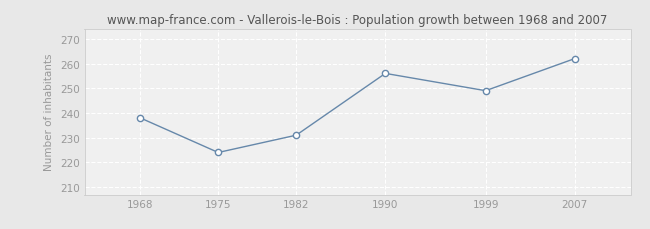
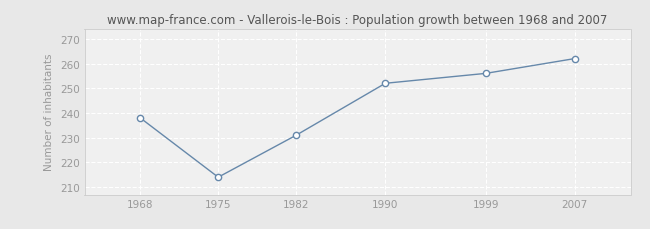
1975: 224 -> 214
1990: 256 -> 252
1999: 249 -> 256
